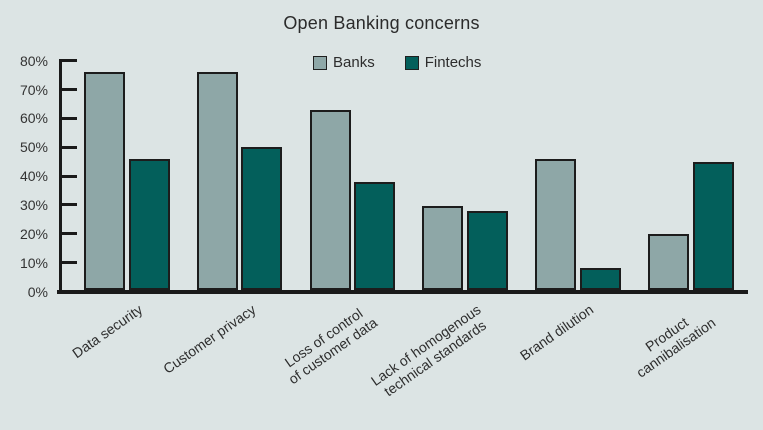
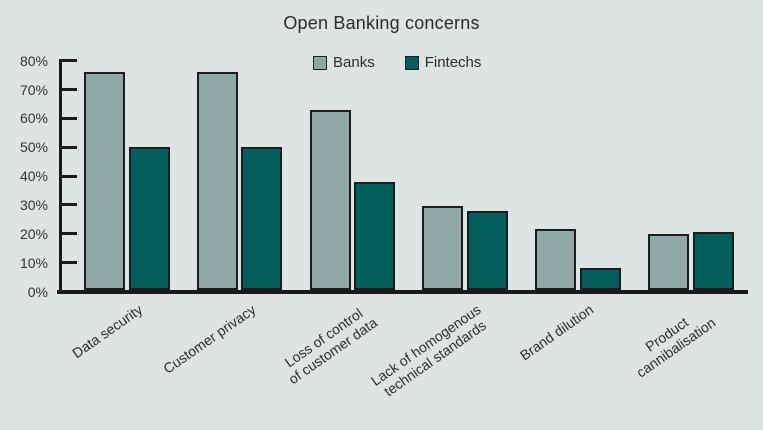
Fintechs/Data security: 46% -> 50%
Banks/Brand dilution: 46% -> 22%
Fintechs/Product cannibalisation: 45% -> 20%
